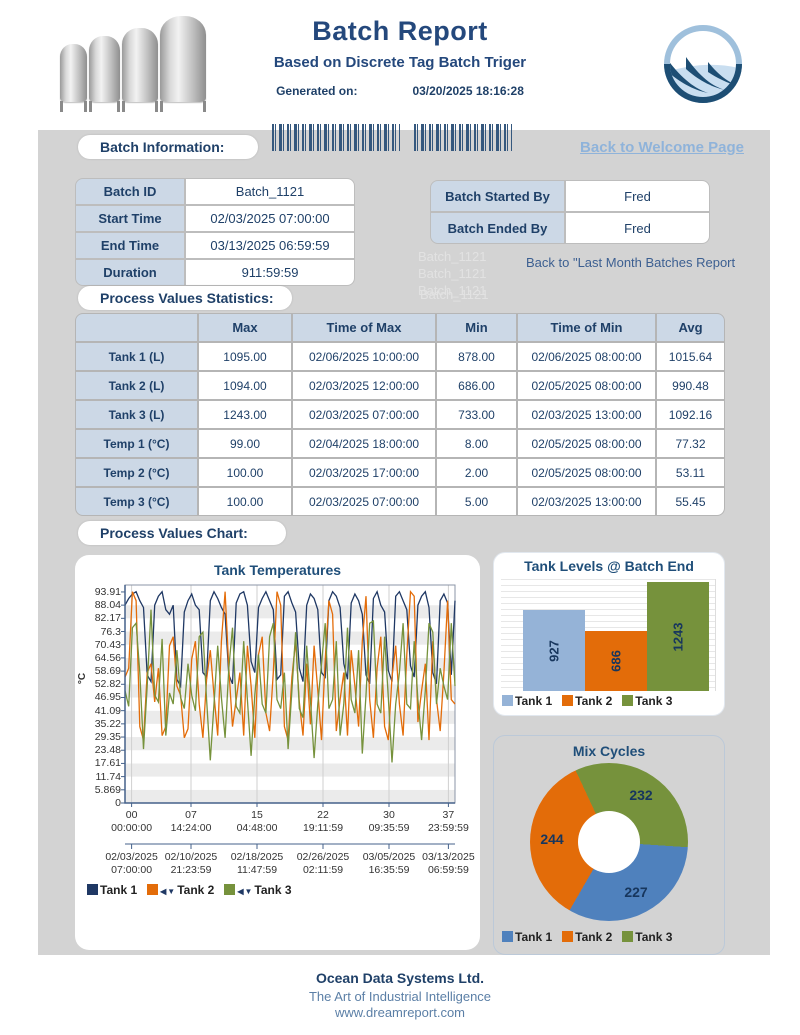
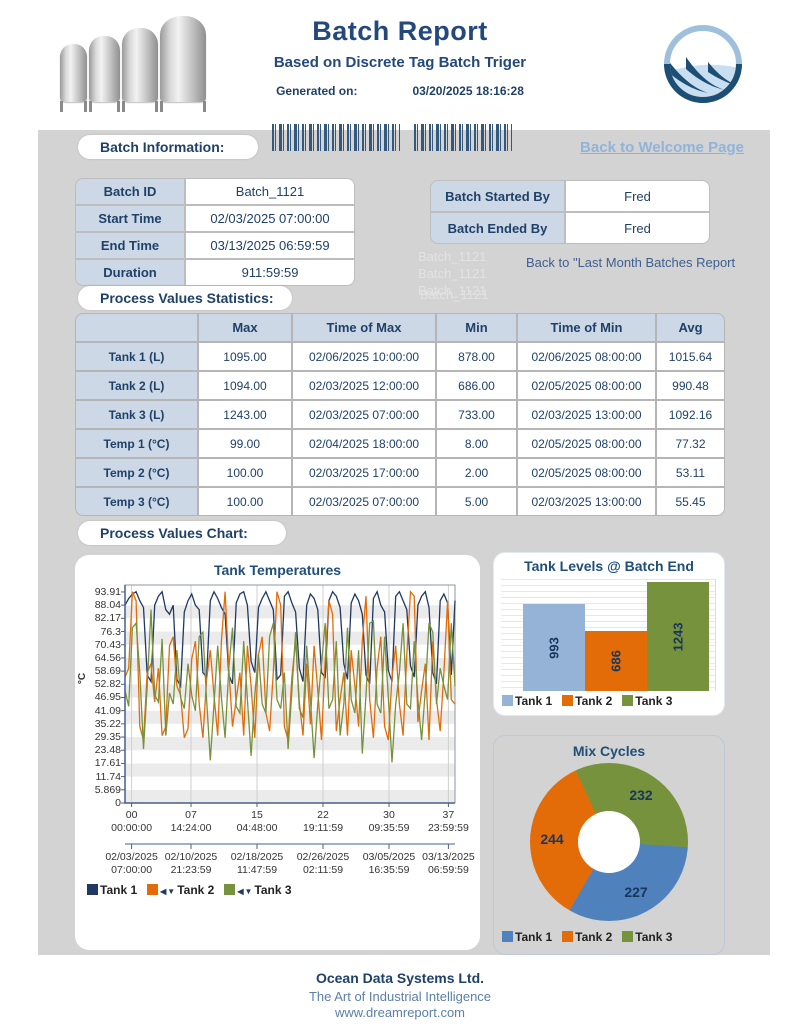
Tank Levels @ Batch End/Tank 1: 927 -> 993
